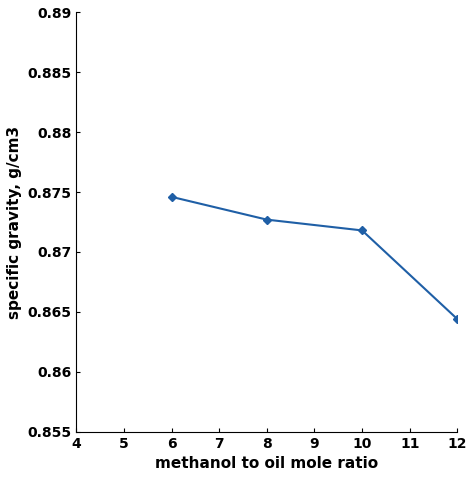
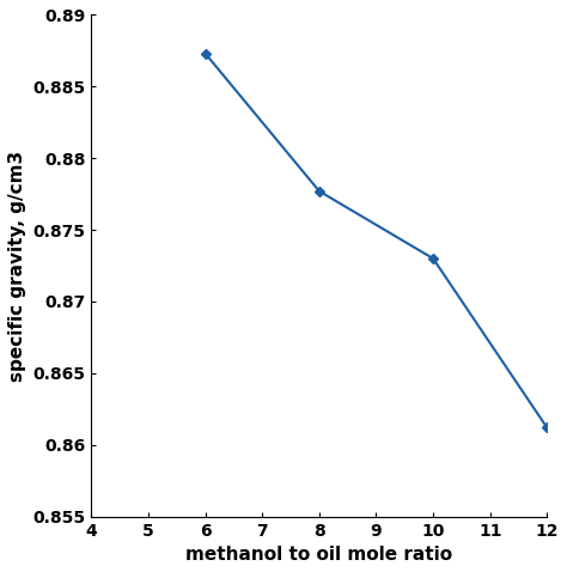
6: 0.8746 -> 0.8873
8: 0.8727 -> 0.8777
10: 0.8718 -> 0.8730
12: 0.8644 -> 0.8612
